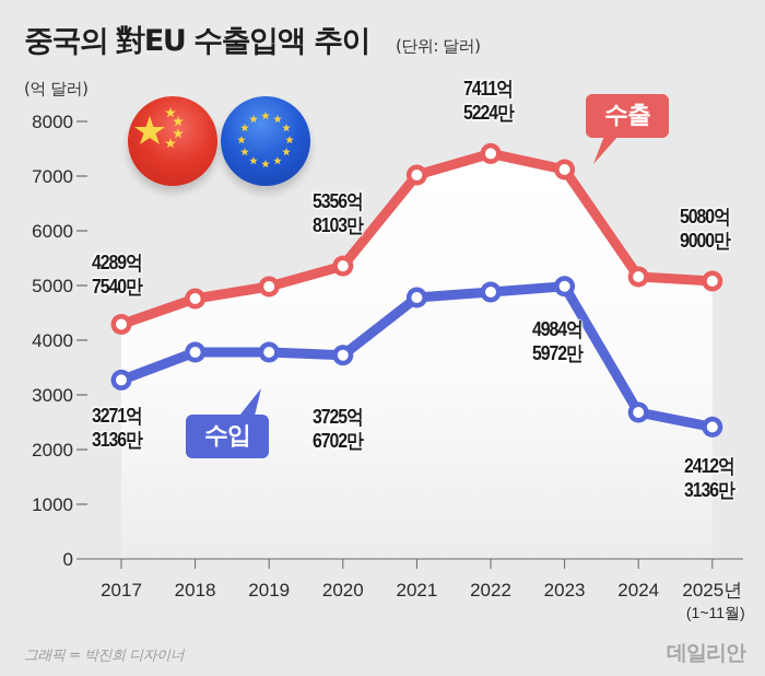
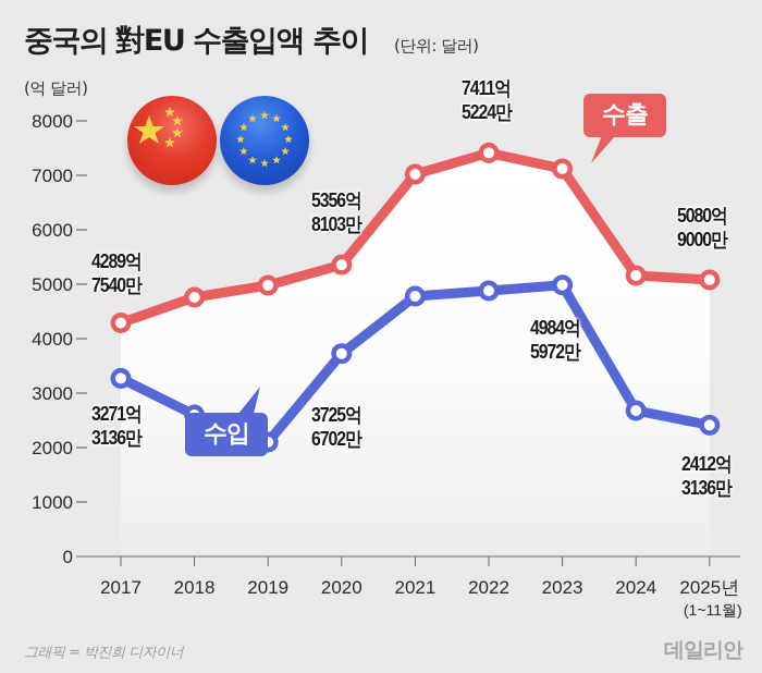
수입/2018: 3800 -> 2600
수입/2019: 3800 -> 2100
